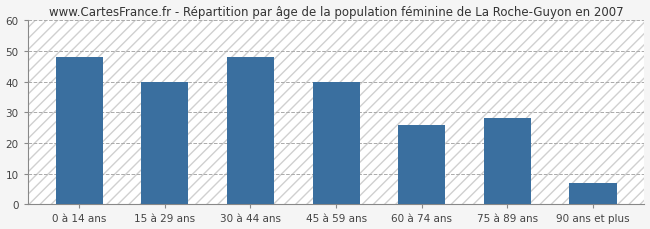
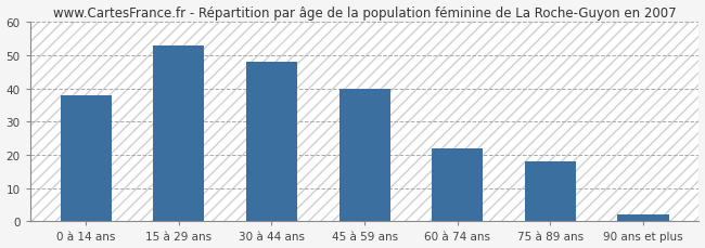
0 à 14 ans: 48 -> 38
15 à 29 ans: 40 -> 53
60 à 74 ans: 26 -> 22
75 à 89 ans: 28 -> 18
90 ans et plus: 7 -> 2
